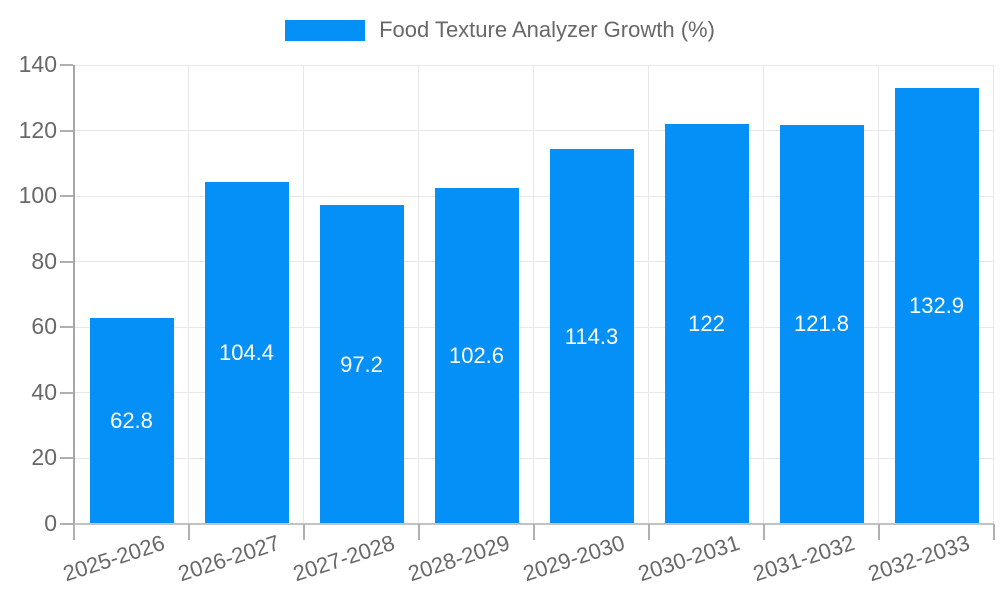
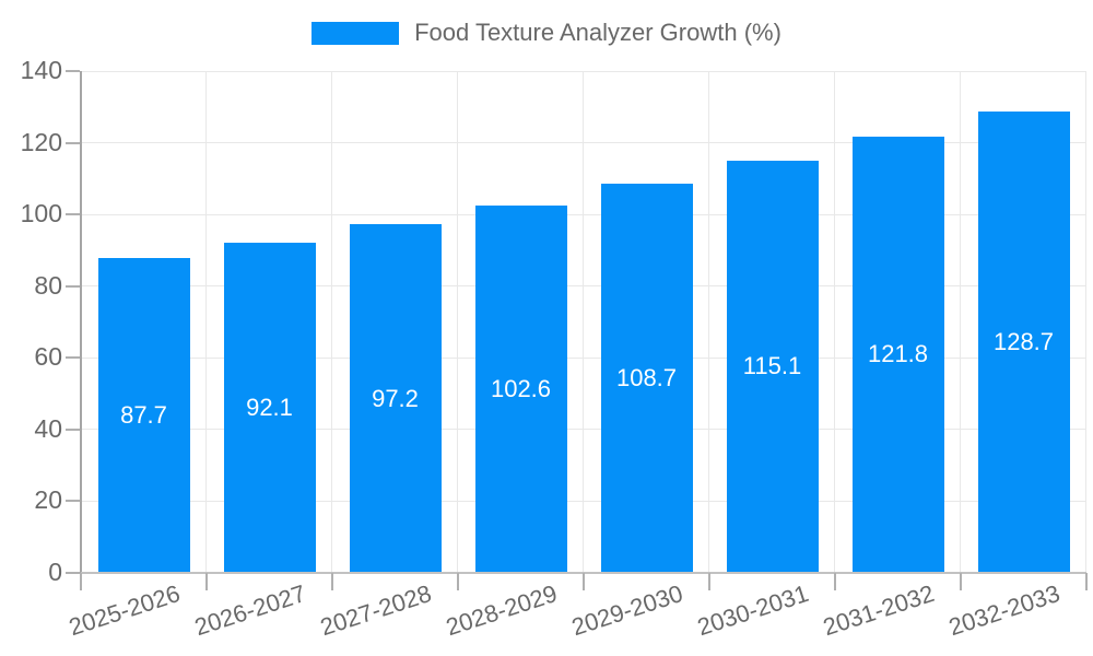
2025-2026: 62.8 -> 87.7
2026-2027: 104.4 -> 92.1
2029-2030: 114.3 -> 108.7
2030-2031: 122 -> 115.1
2032-2033: 132.9 -> 128.7
